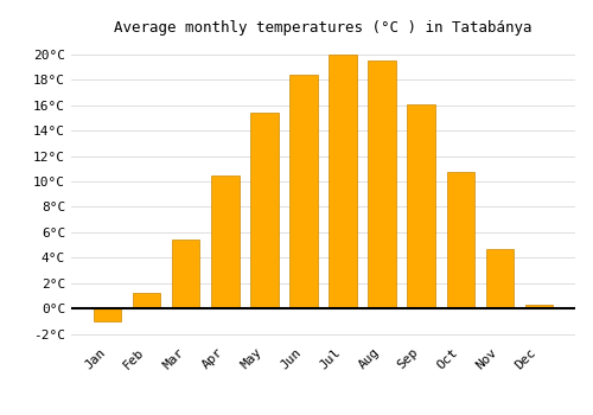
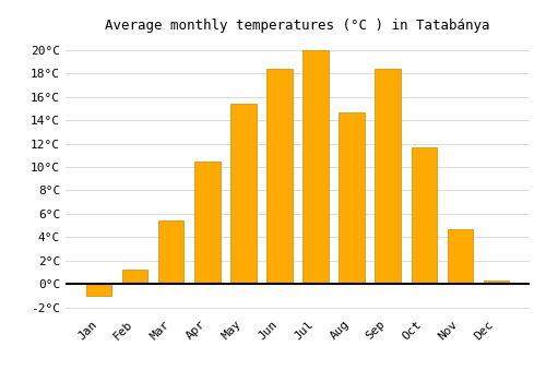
Aug: 19.5°C -> 14.7°C
Sep: 16.1°C -> 18.4°C
Oct: 10.7°C -> 11.7°C
